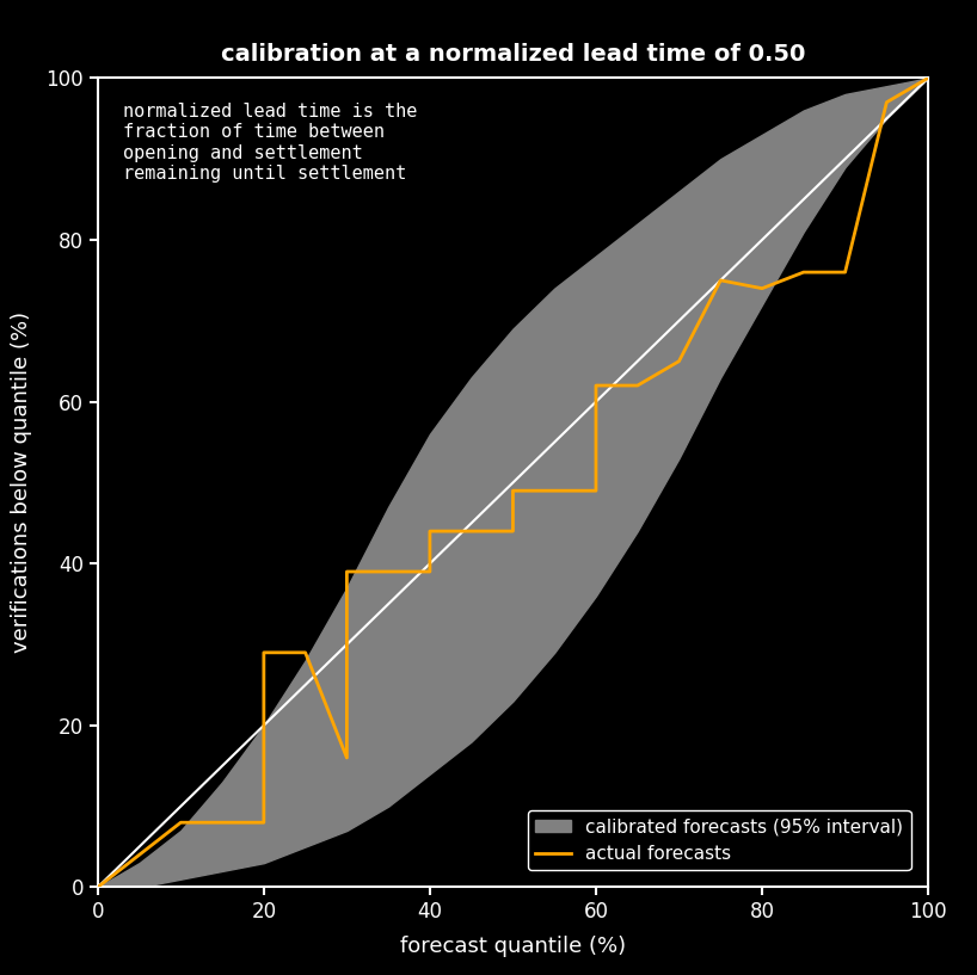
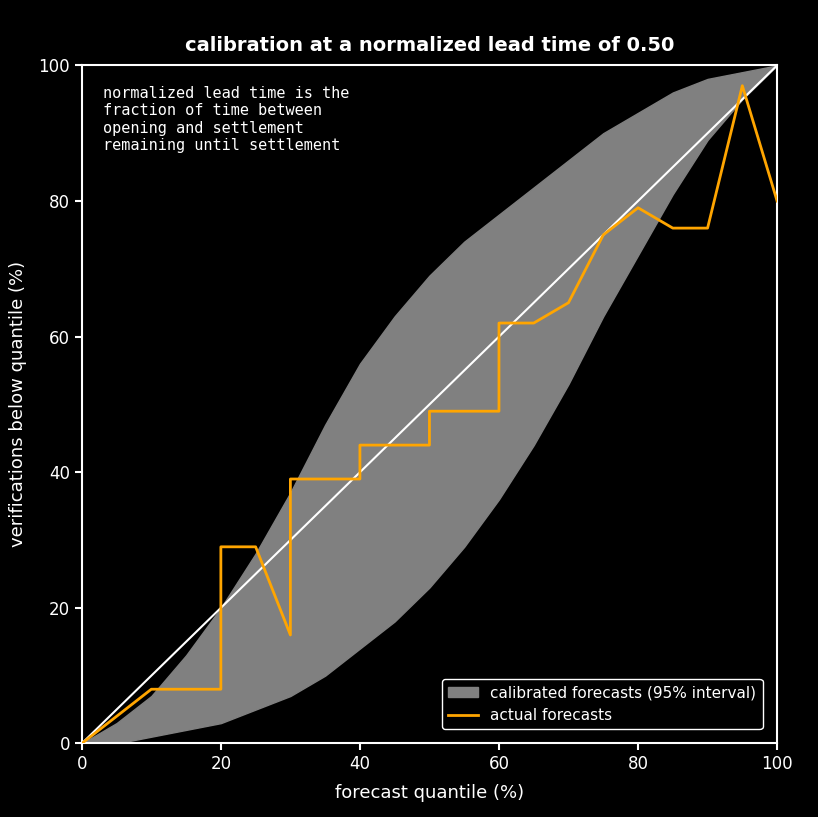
actual forecasts/80: 74 -> 79
actual forecasts/100: 100 -> 80
